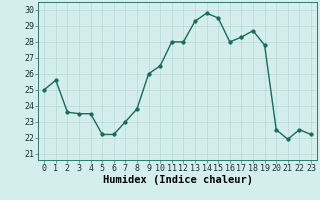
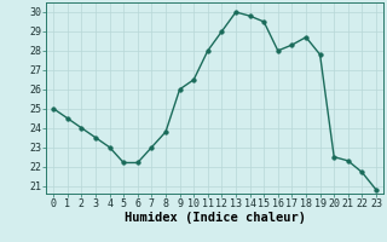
1: 25.6 -> 24.5
2: 23.6 -> 24.0
4: 23.5 -> 23.0
12: 28.0 -> 29.0
13: 29.3 -> 30.0
21: 21.9 -> 22.3
22: 22.5 -> 21.7
23: 22.2 -> 20.8
